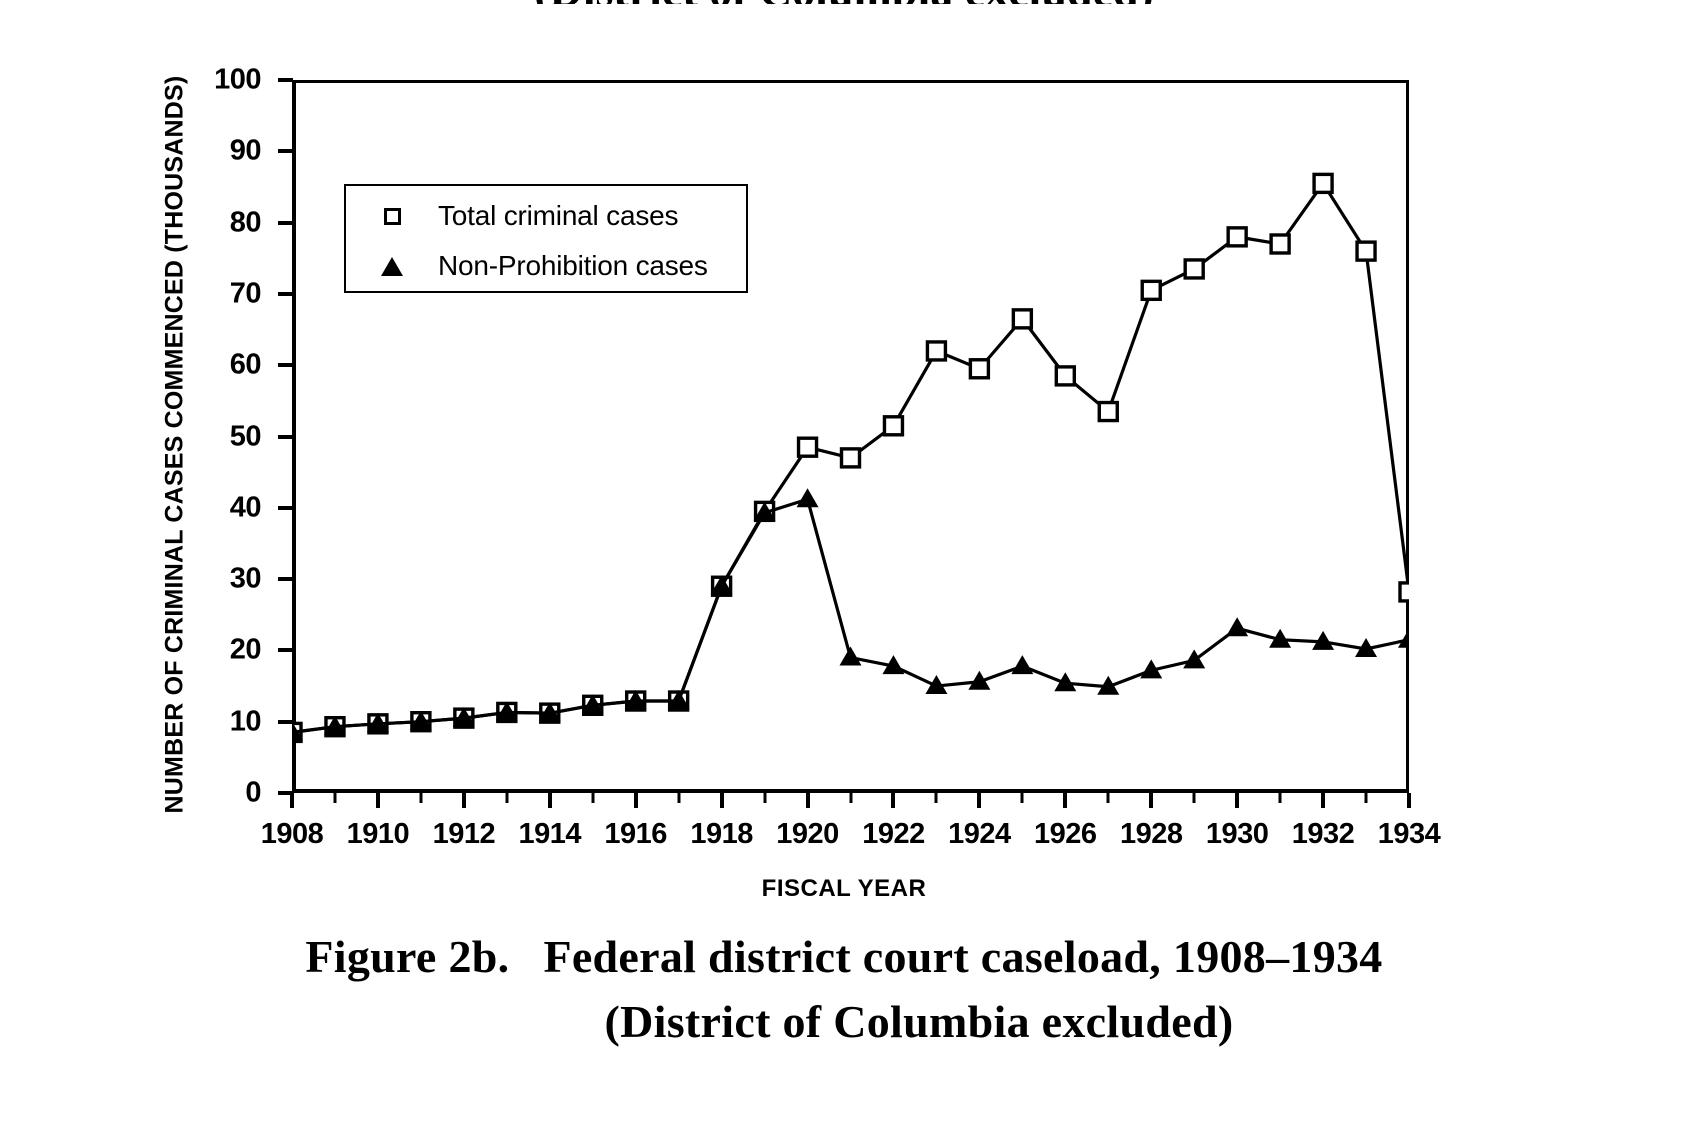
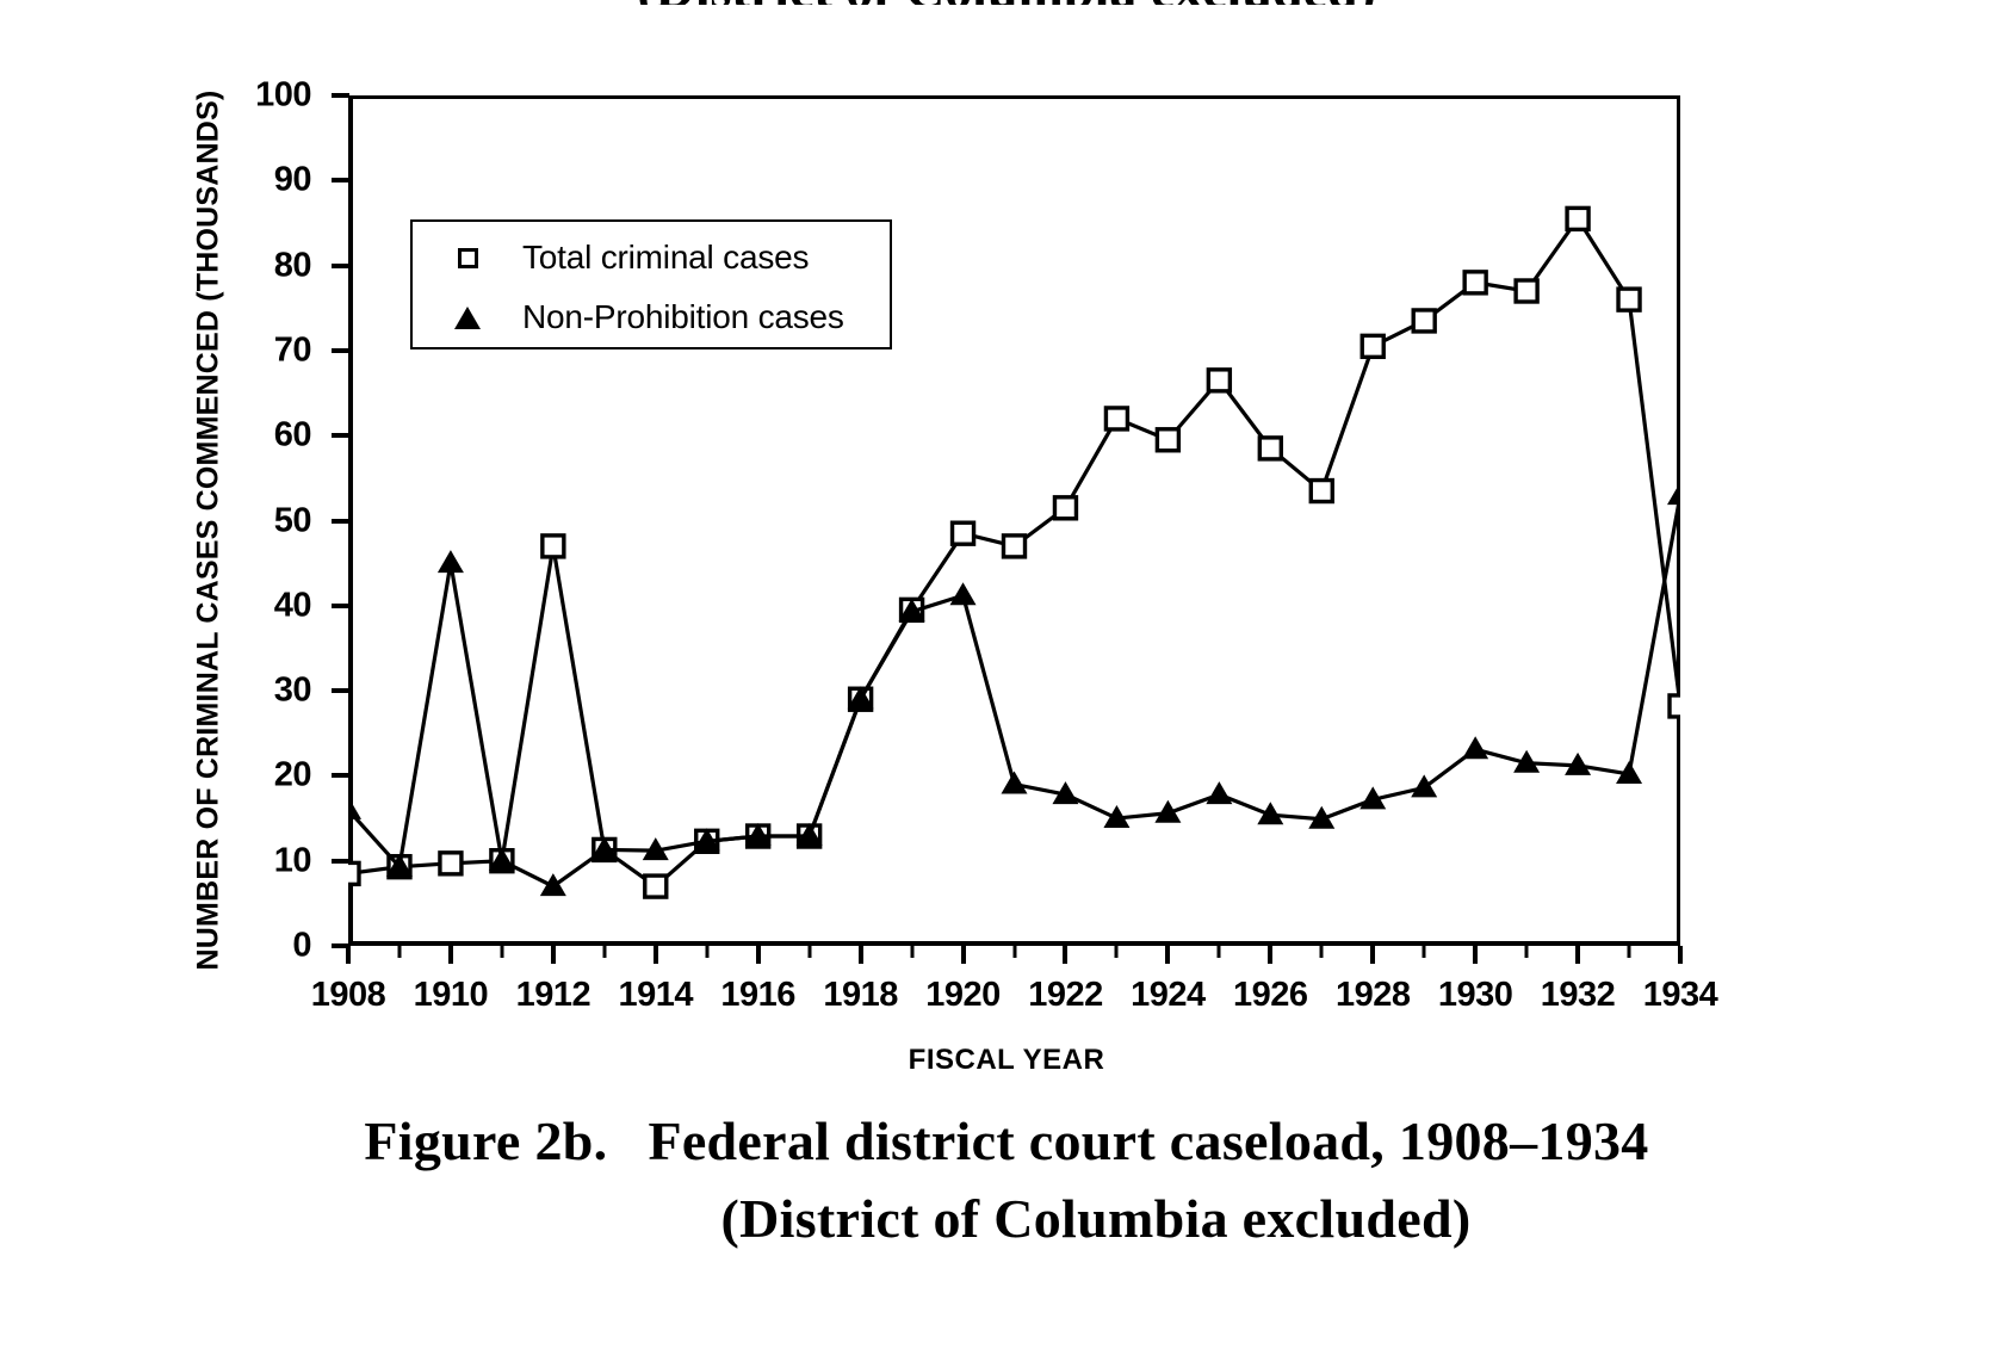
Non-Prohibition cases/1908: 8 -> 16
Non-Prohibition cases/1910: 10 -> 45
Total criminal cases/1912: 10 -> 47
Non-Prohibition cases/1912: 10 -> 7
Total criminal cases/1914: 11 -> 7
Non-Prohibition cases/1934: 22 -> 53
